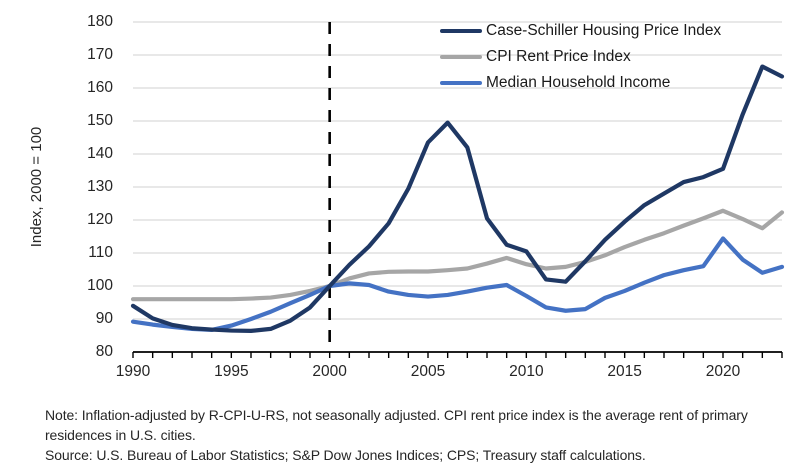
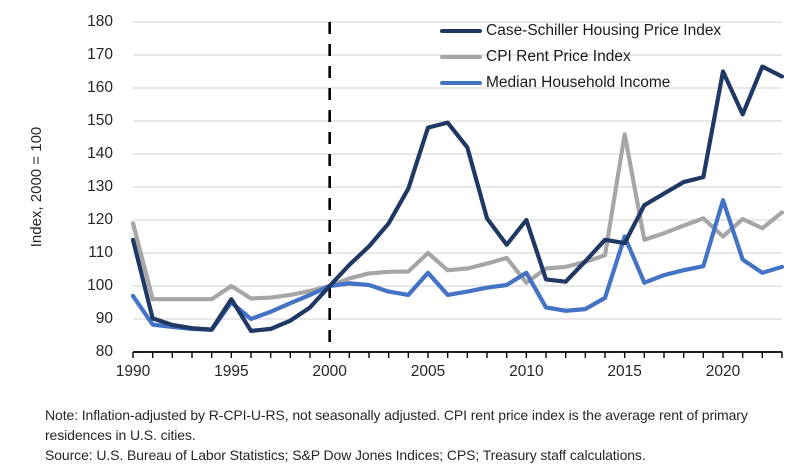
Case-Schiller Housing Price Index/1990: 94 -> 114
CPI Rent Price Index/1990: 96 -> 119
Median Household Income/1990: 89 -> 97
Case-Schiller Housing Price Index/1995: 86 -> 96
CPI Rent Price Index/1995: 96 -> 100
Median Household Income/1995: 88 -> 95
Case-Schiller Housing Price Index/2005: 144 -> 148
CPI Rent Price Index/2005: 104 -> 110
Median Household Income/2005: 97 -> 104
Case-Schiller Housing Price Index/2010: 110 -> 120
CPI Rent Price Index/2010: 107 -> 101
Median Household Income/2010: 97 -> 104
Case-Schiller Housing Price Index/2015: 120 -> 113
CPI Rent Price Index/2015: 112 -> 146
Median Household Income/2015: 98 -> 115
Case-Schiller Housing Price Index/2020: 136 -> 165
CPI Rent Price Index/2020: 123 -> 115
Median Household Income/2020: 114 -> 126
